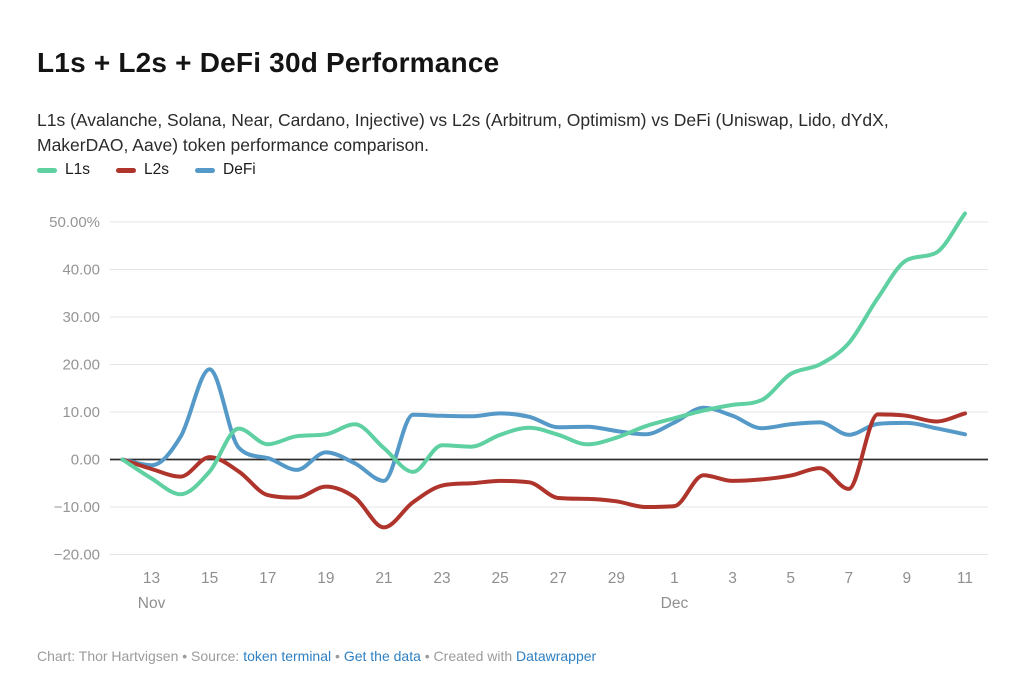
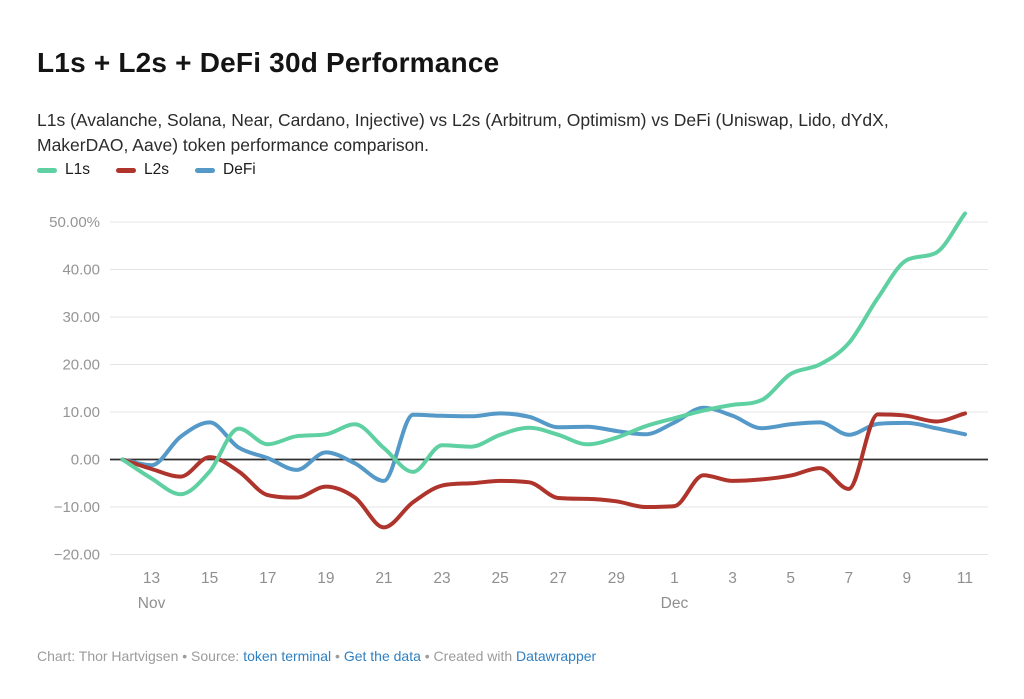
DeFi/Nov 15: 19% -> 8%
